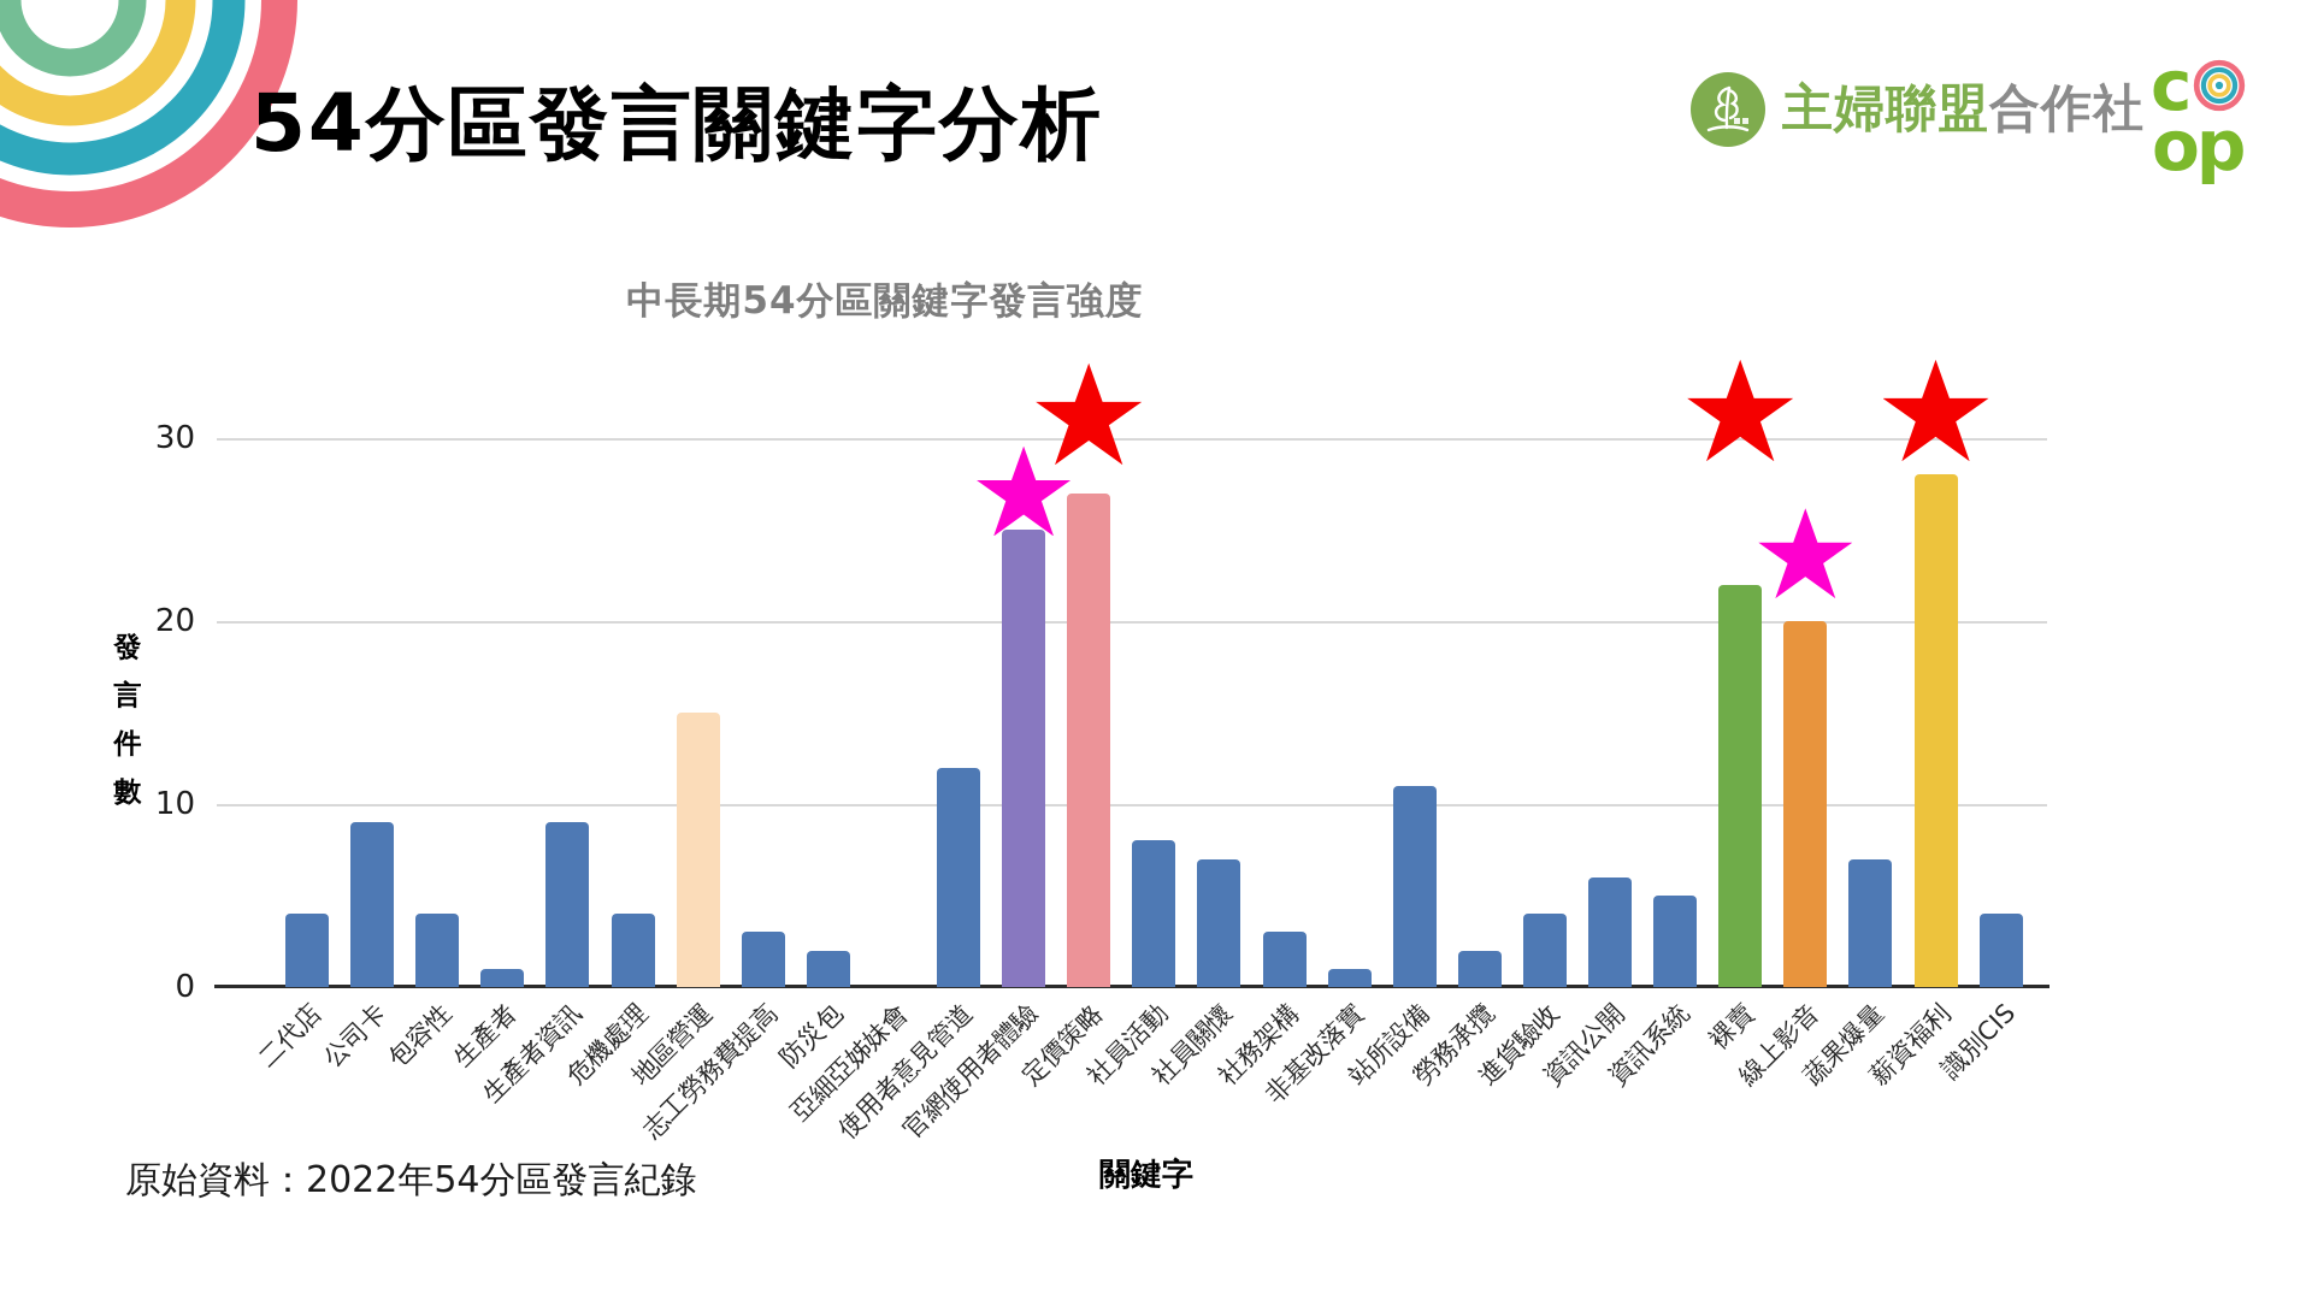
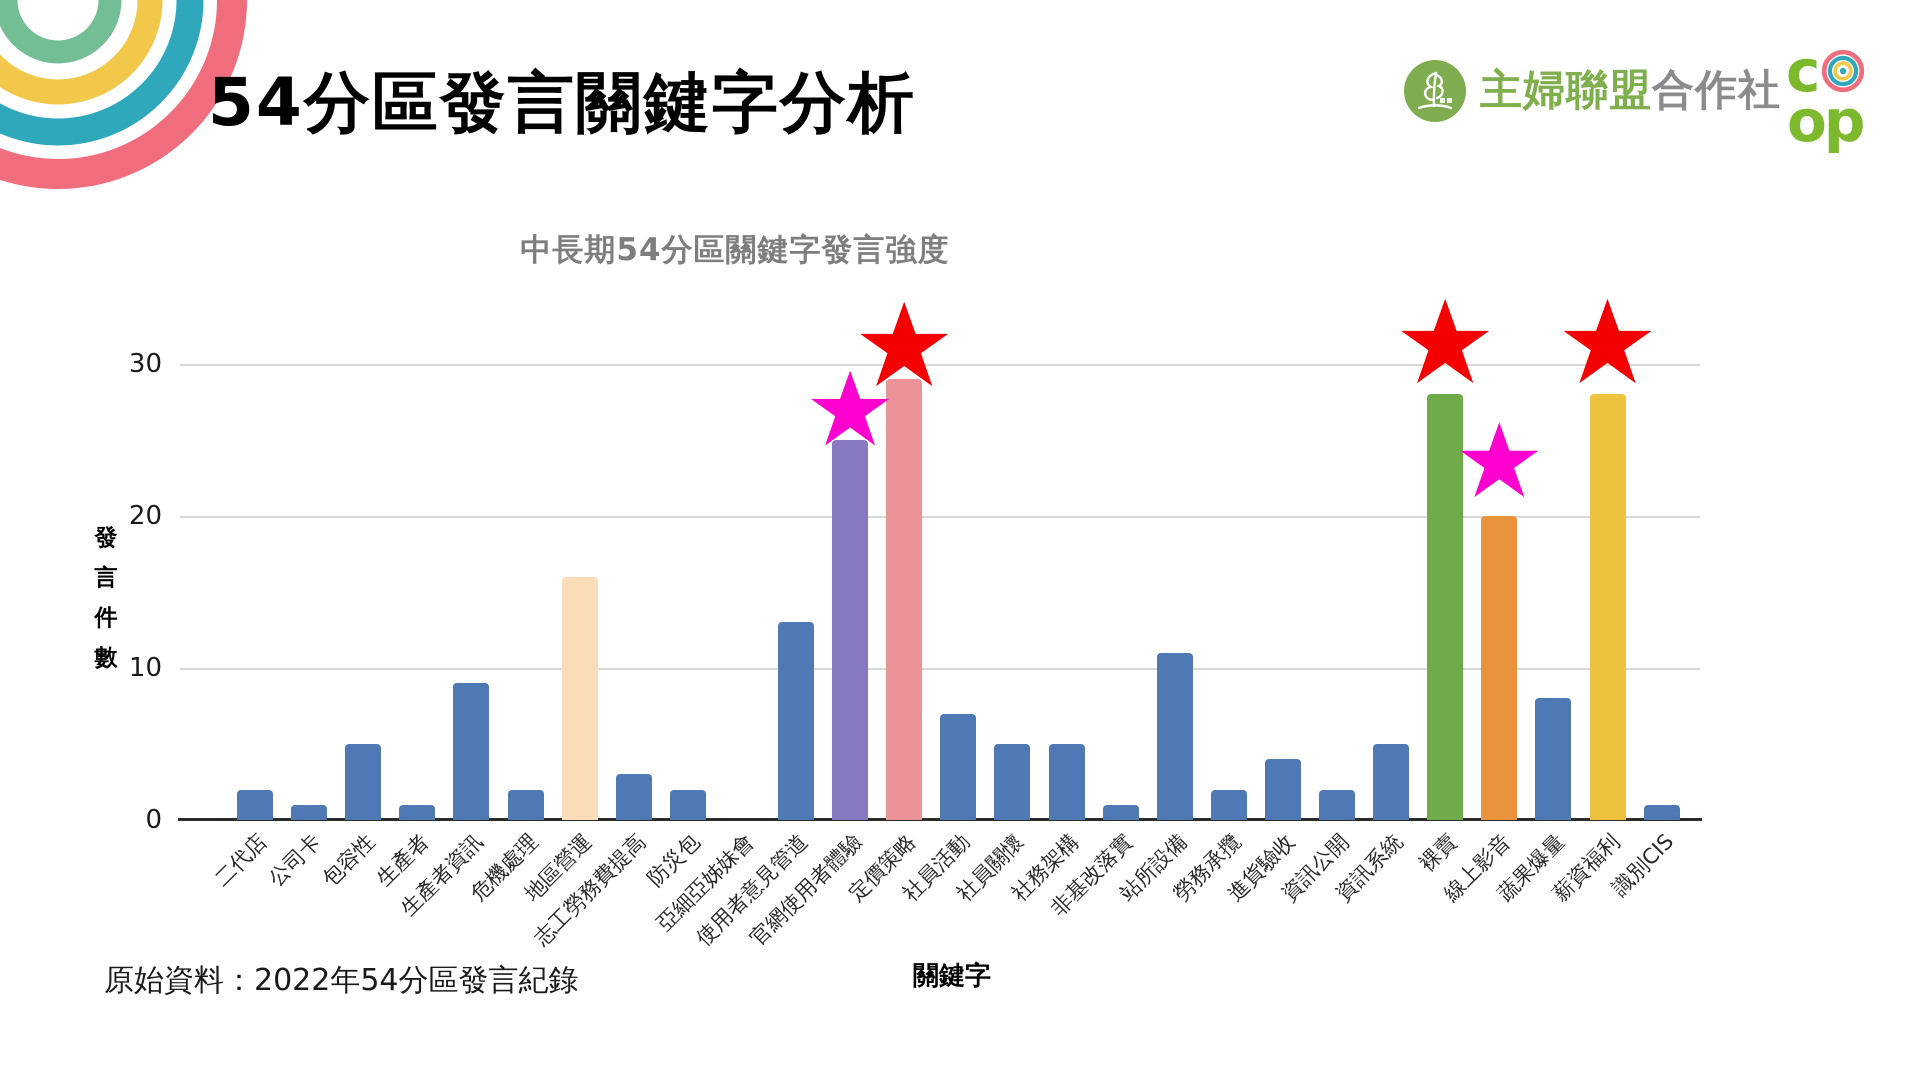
二代店: 4 -> 2
公司卡: 9 -> 1
包容性: 4 -> 5
危機處理: 4 -> 2
地區營運: 15 -> 16
使用者意見管道: 12 -> 13
定價策略: 27 -> 29
社員活動: 8 -> 7
社員關懷: 7 -> 5
社務架構: 3 -> 5
資訊公開: 6 -> 2
裸賣: 22 -> 28
蔬果爆量: 7 -> 8
識別CIS: 4 -> 1
